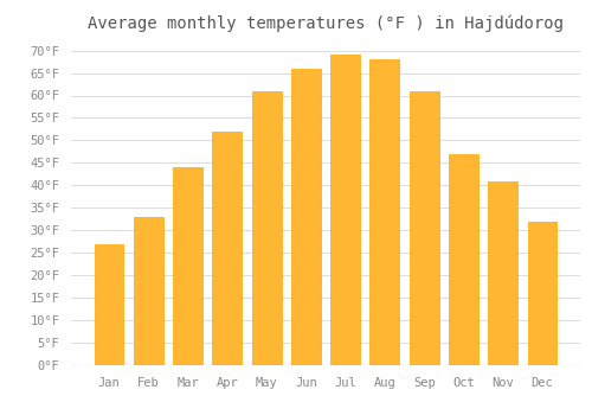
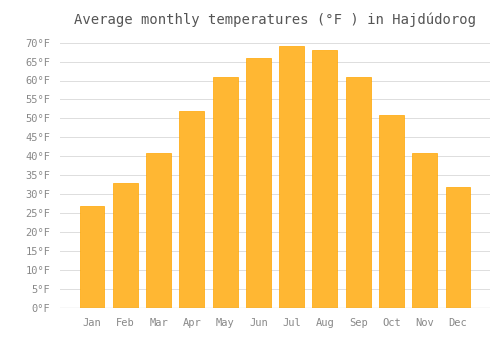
Mar: 44°F -> 41°F
Oct: 47°F -> 51°F
